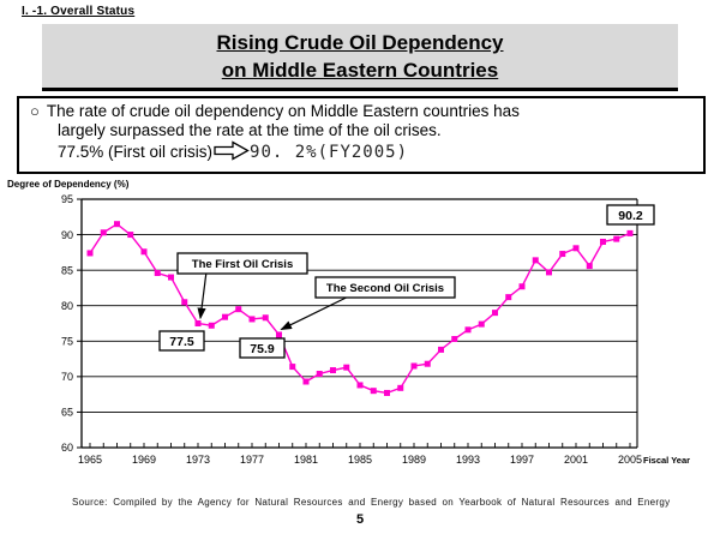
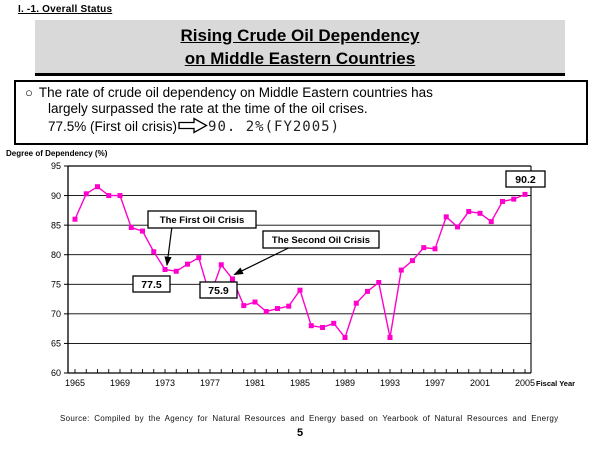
1965: 87 -> 86
1969: 88 -> 90
1977: 78 -> 73
1981: 69 -> 72
1985: 69 -> 74
1989: 72 -> 66
1993: 77 -> 66
1997: 83 -> 81
2001: 88 -> 87
